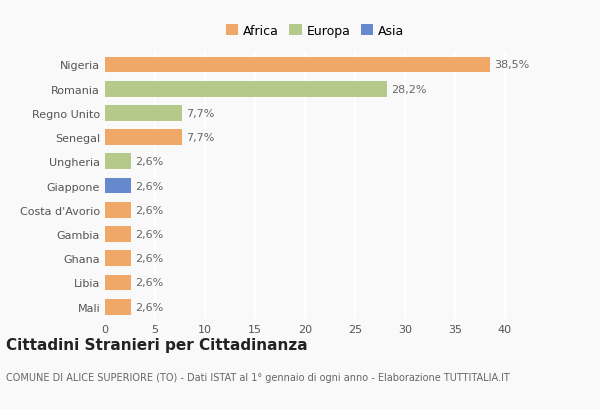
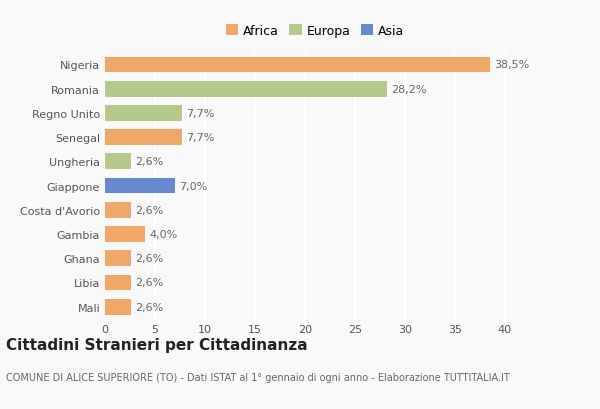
Giappone: 2,6% -> 7,0%
Gambia: 2,6% -> 4,0%
